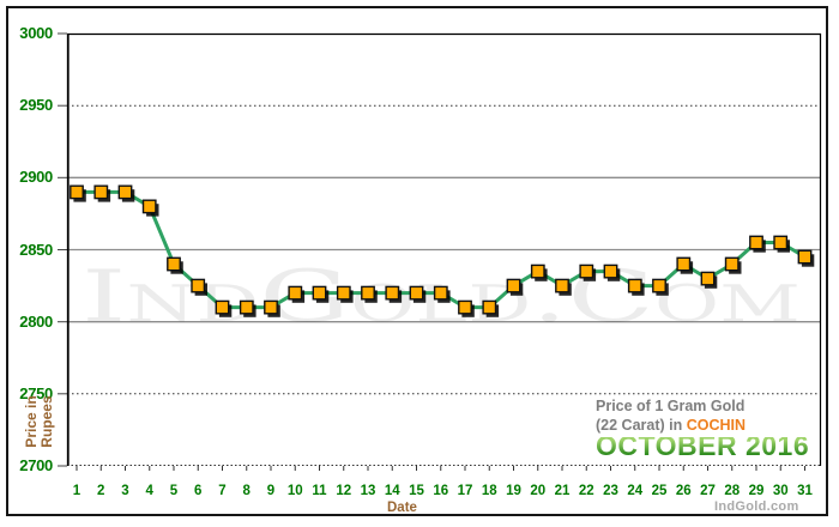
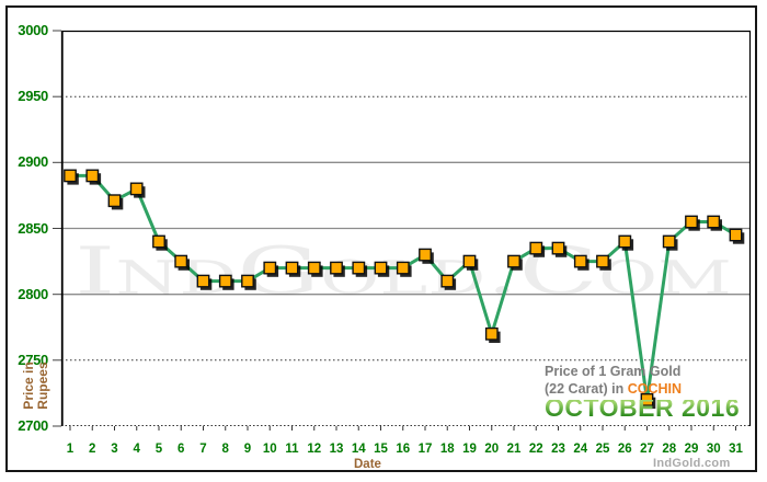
3: 2890 -> 2871
17: 2810 -> 2830
20: 2835 -> 2770
27: 2830 -> 2720
